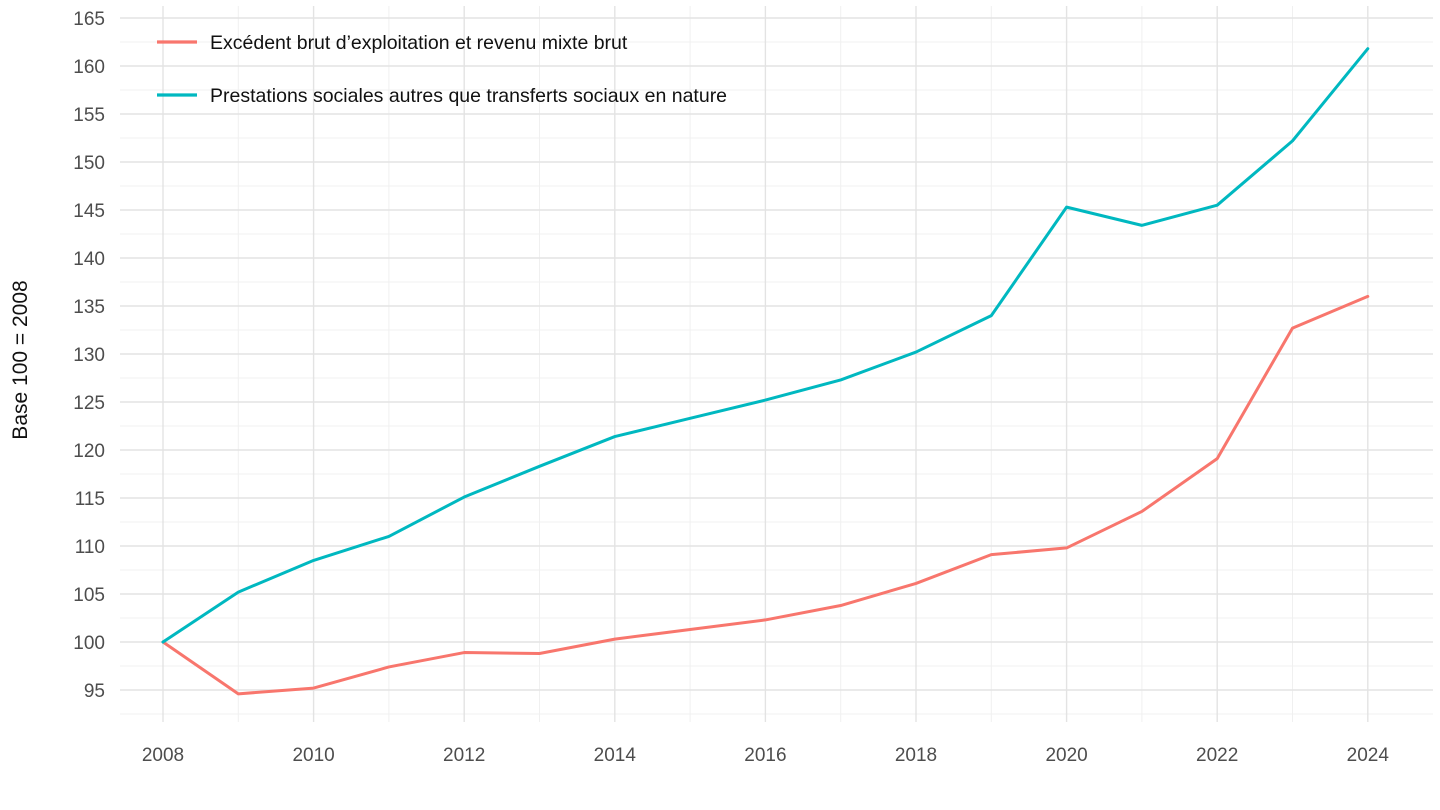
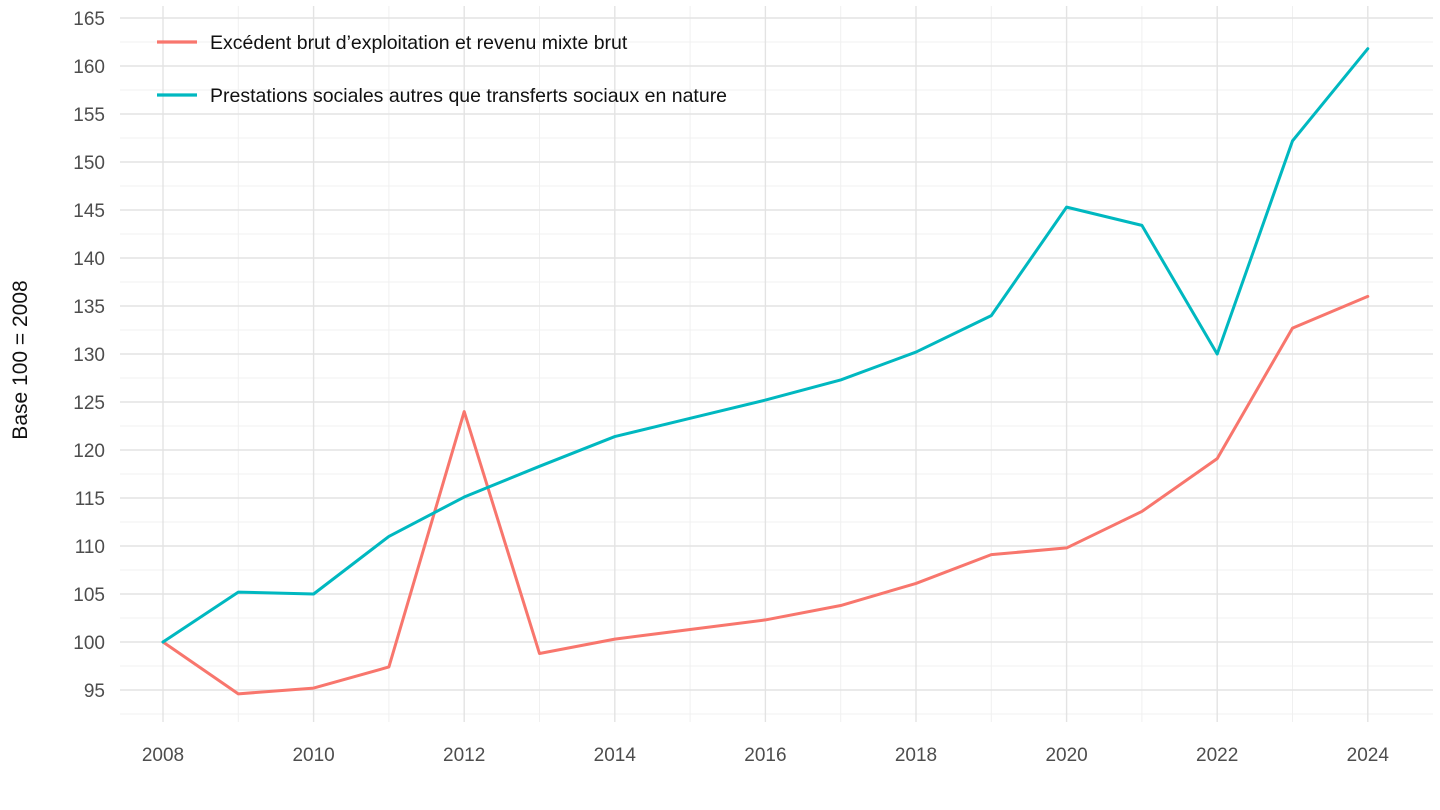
Prestations sociales autres que transferts sociaux en nature/2010: 108 -> 105
Excédent brut d’exploitation et revenu mixte brut/2012: 99 -> 124
Prestations sociales autres que transferts sociaux en nature/2022: 146 -> 130
